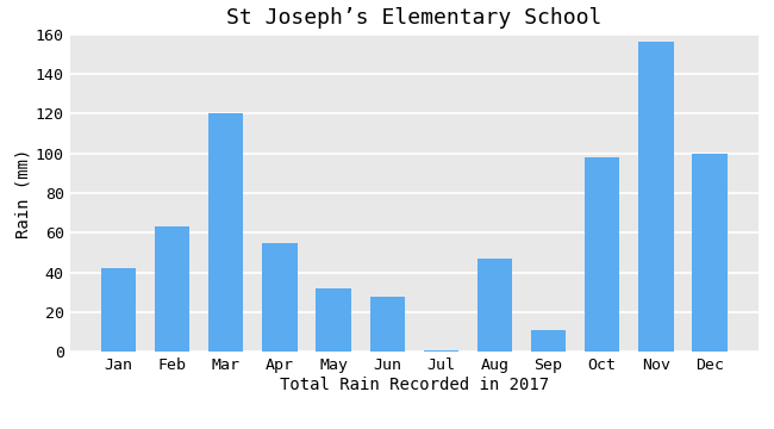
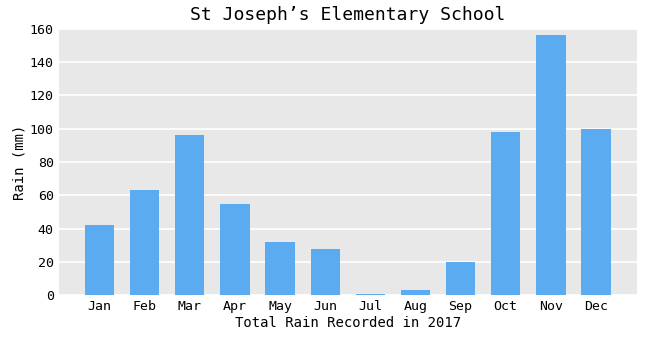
Mar: 120 -> 96
Aug: 47 -> 3
Sep: 11 -> 20
